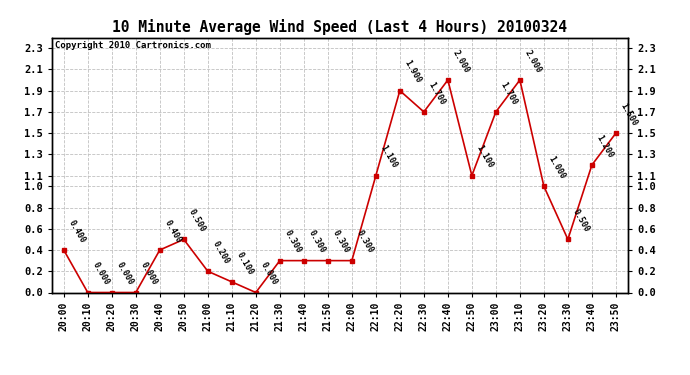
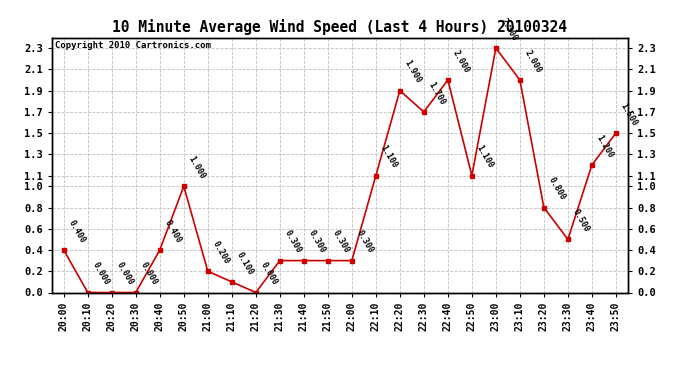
20:50: 0.500 -> 1.000
23:00: 1.7 -> 2.3
23:20: 1.000 -> 0.800
